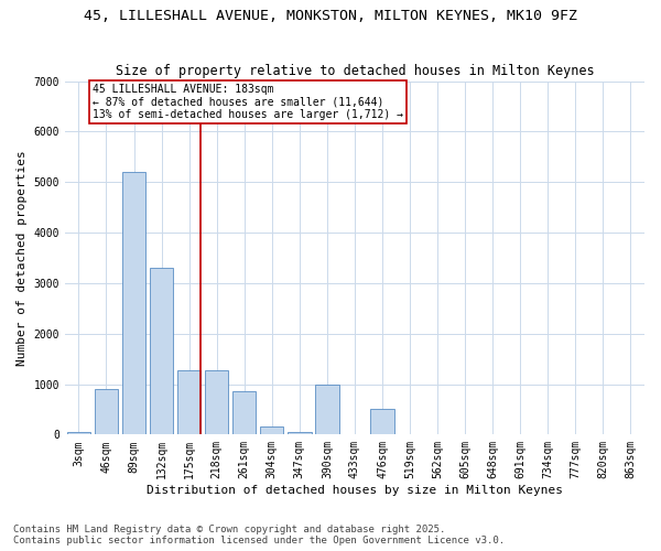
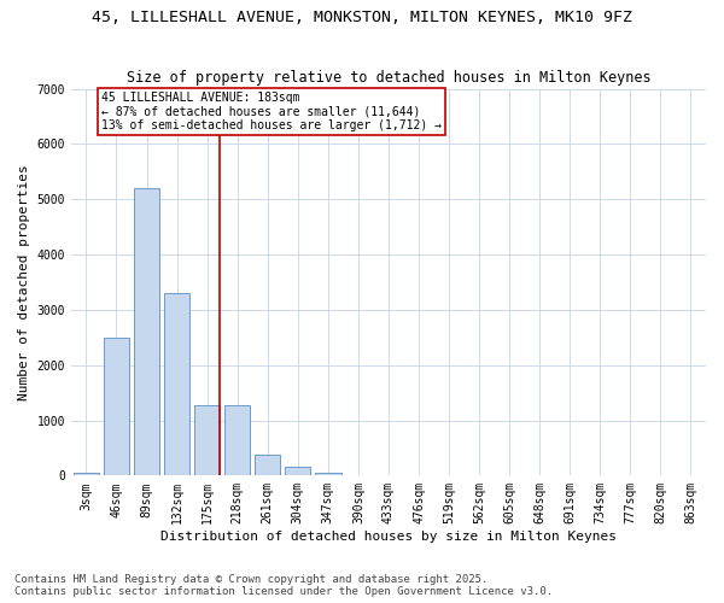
46sqm: 900 -> 2500
261sqm: 850 -> 370
390sqm: 1000 -> 10
476sqm: 500 -> 0
